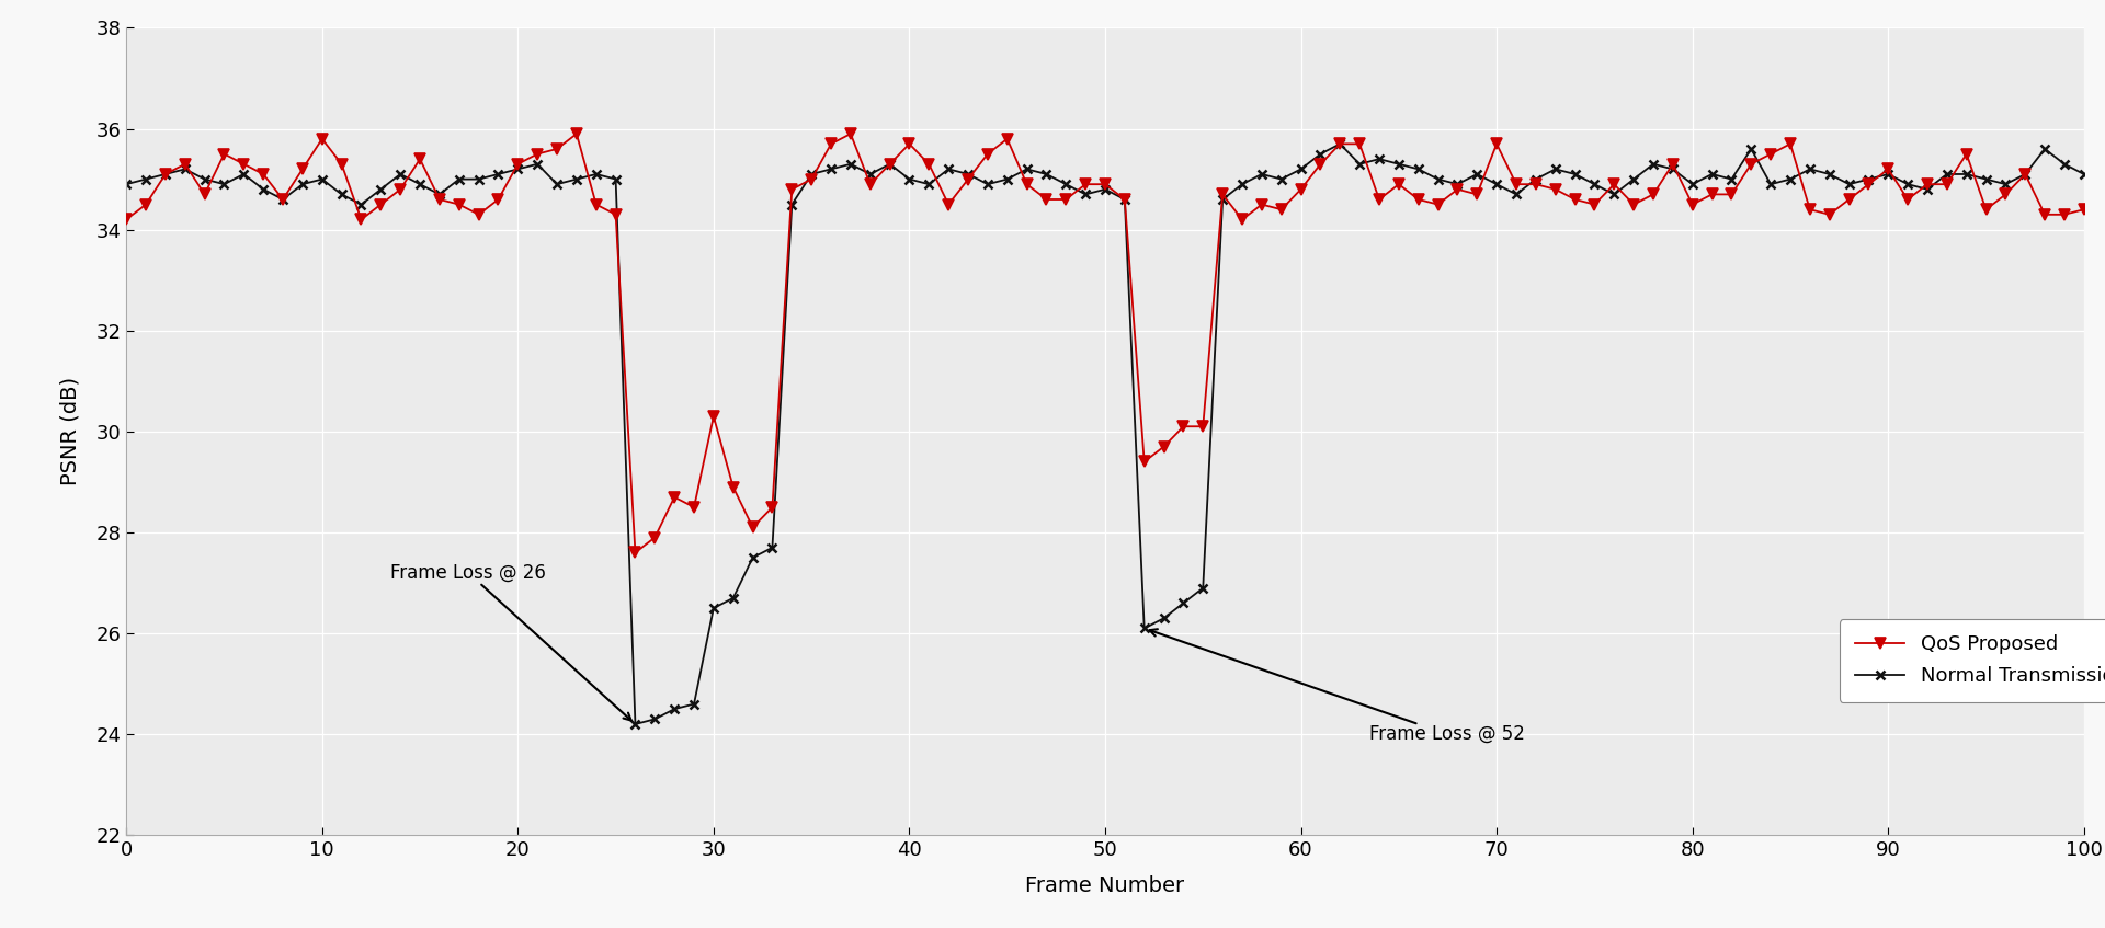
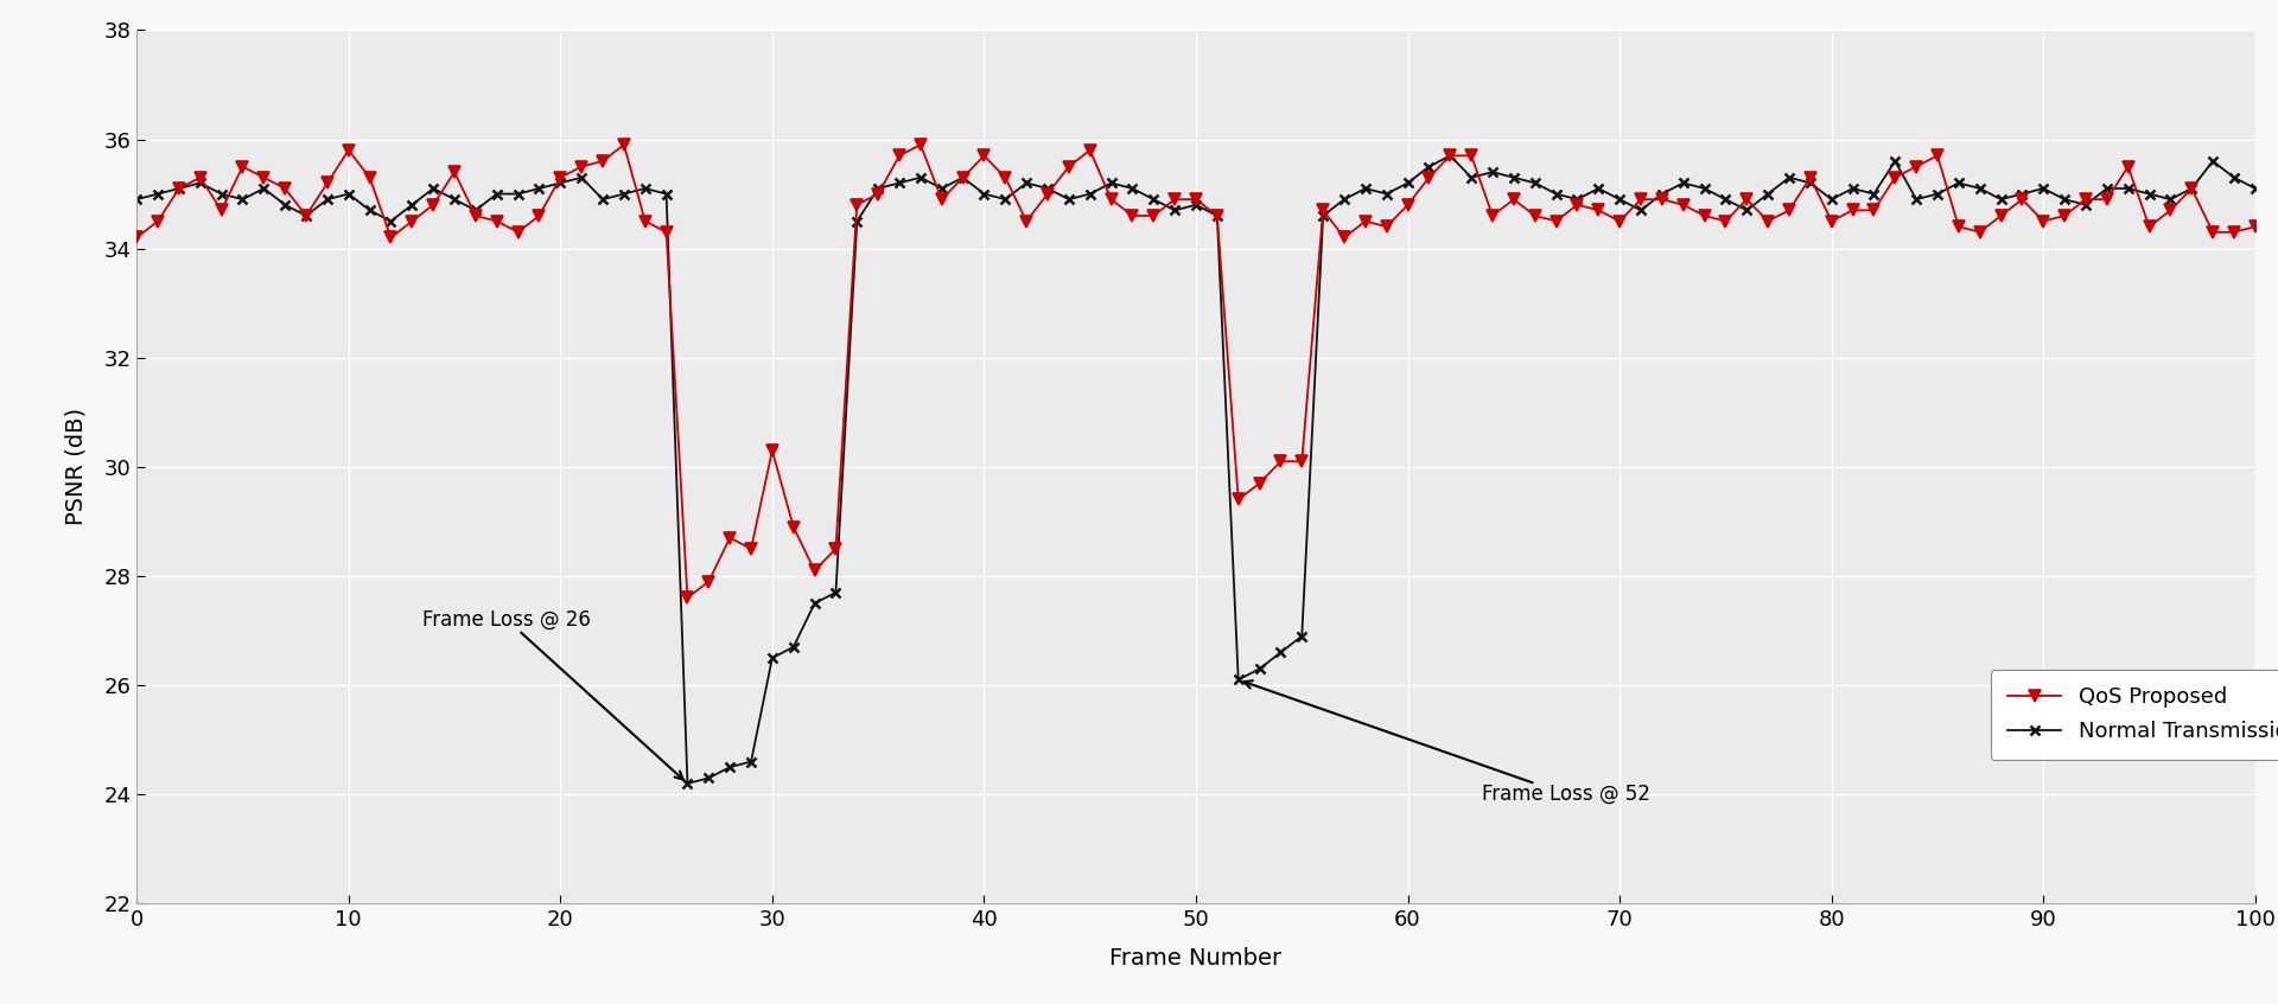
QoS Proposed/70: 35.7 -> 34.5
QoS Proposed/90: 35.2 -> 34.5
